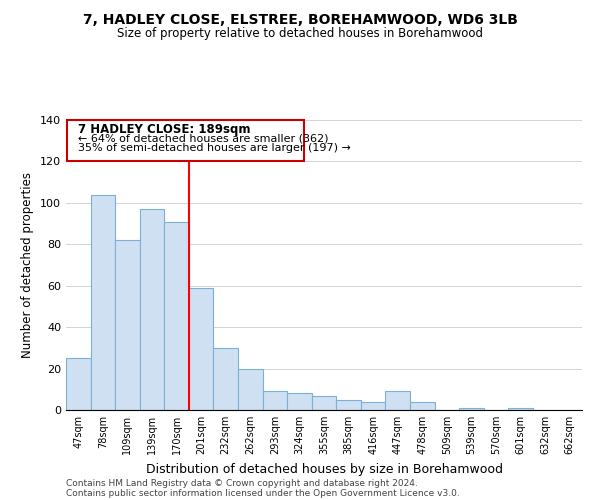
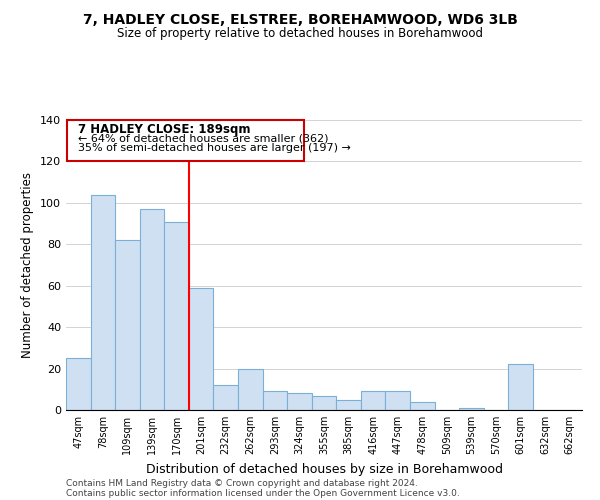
232sqm: 30 -> 12
416sqm: 4 -> 9
601sqm: 1 -> 22
